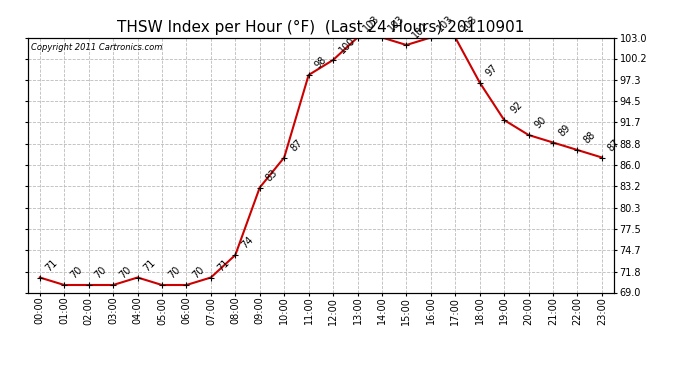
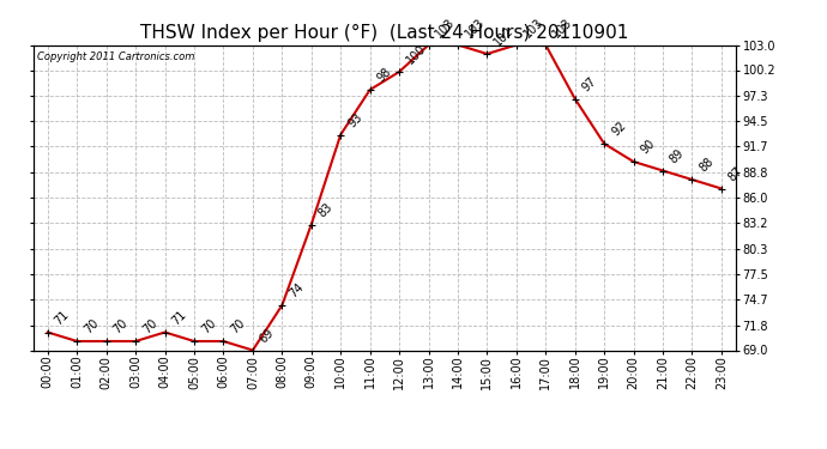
07:00: 71 -> 69
10:00: 87 -> 93
